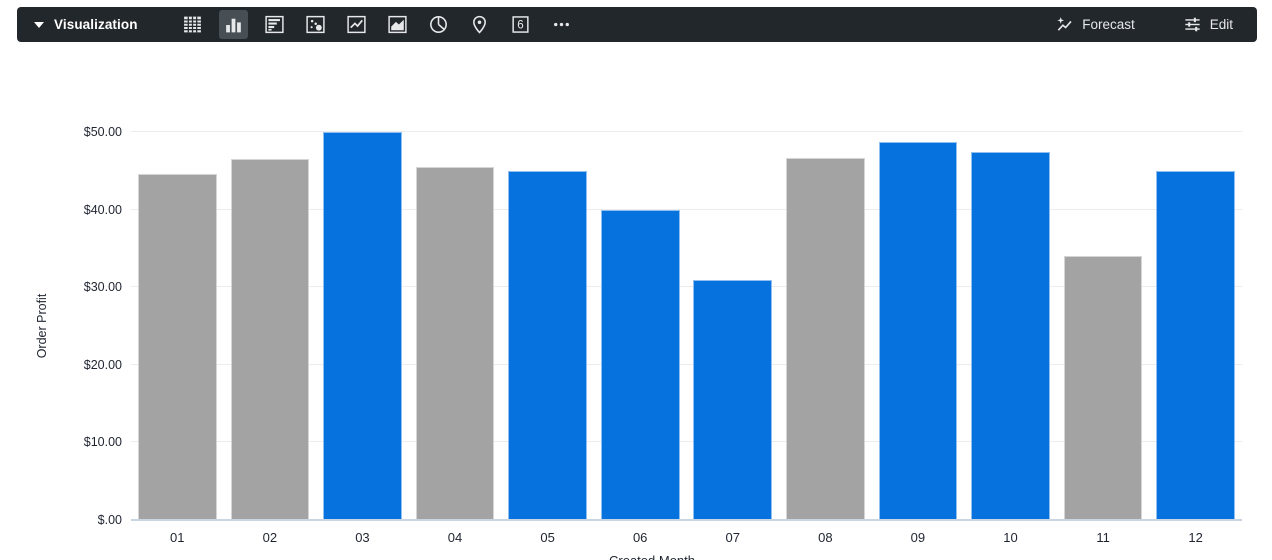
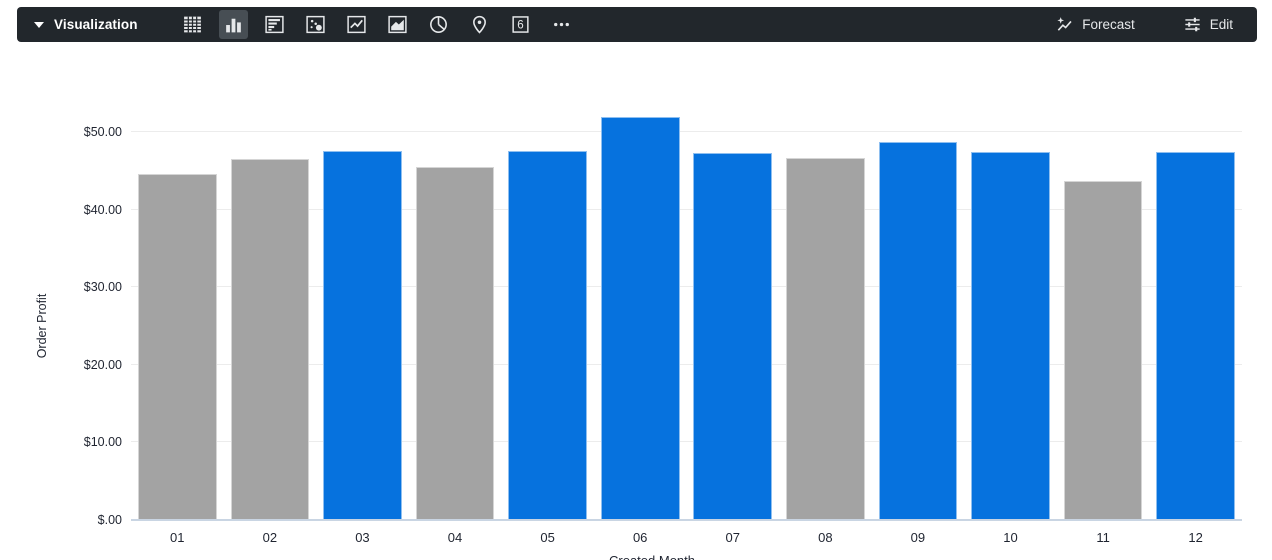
03: $50 -> $48
05: $45 -> $48
06: $40 -> $52
07: $31 -> $47
11: $34 -> $44
12: $45 -> $47
